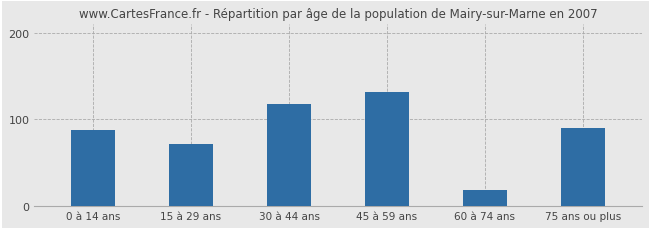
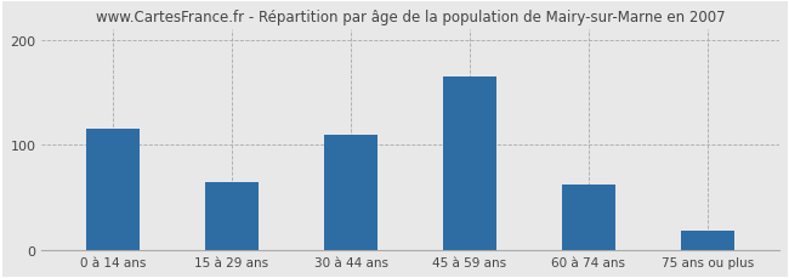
0 à 14 ans: 88 -> 115
15 à 29 ans: 72 -> 65
30 à 44 ans: 118 -> 110
45 à 59 ans: 132 -> 165
60 à 74 ans: 18 -> 62
75 ans ou plus: 90 -> 18
